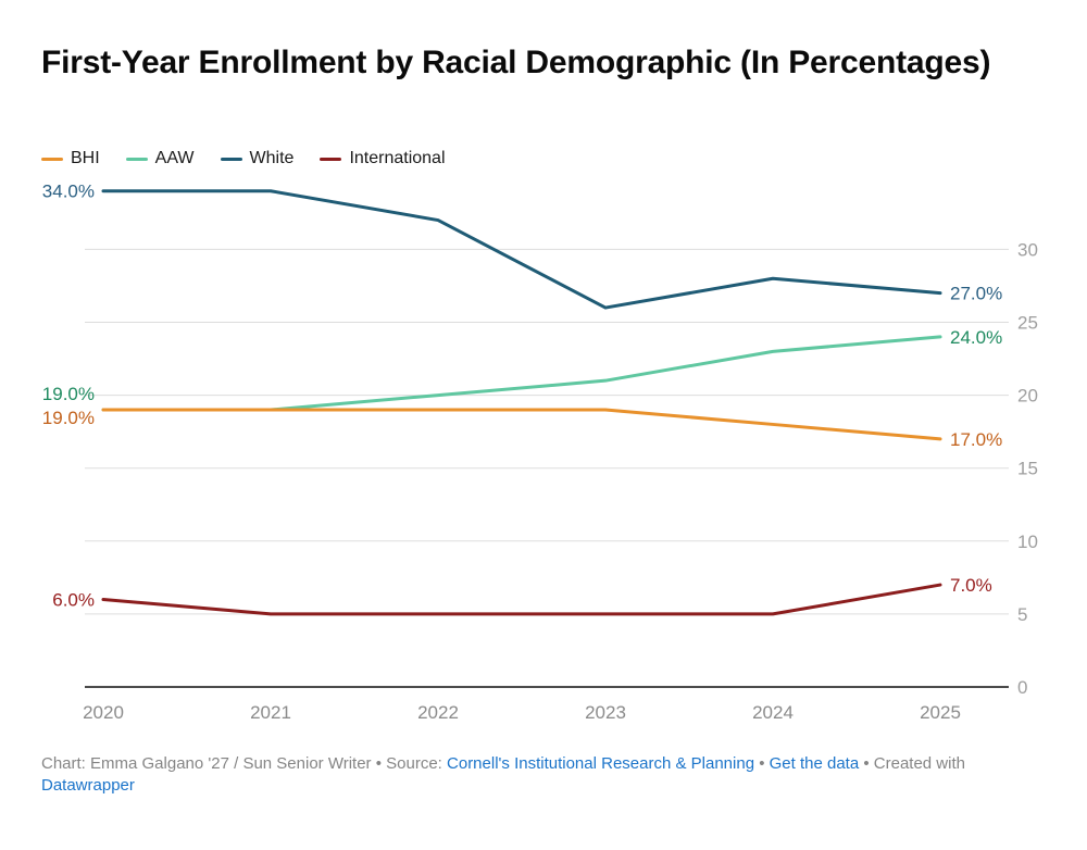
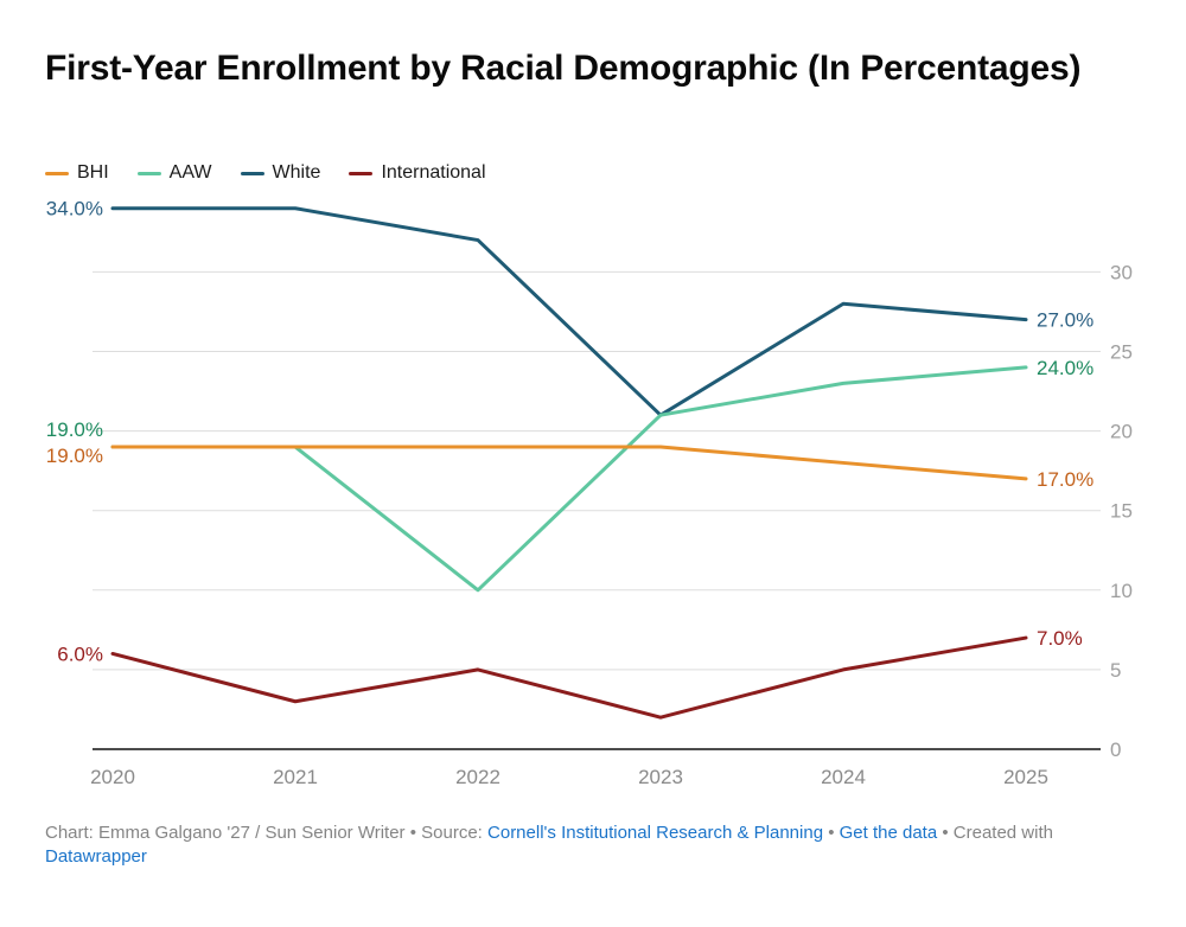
International/2021: 5 -> 3
AAW/2022: 20 -> 10
White/2023: 26 -> 21
International/2023: 5 -> 2
